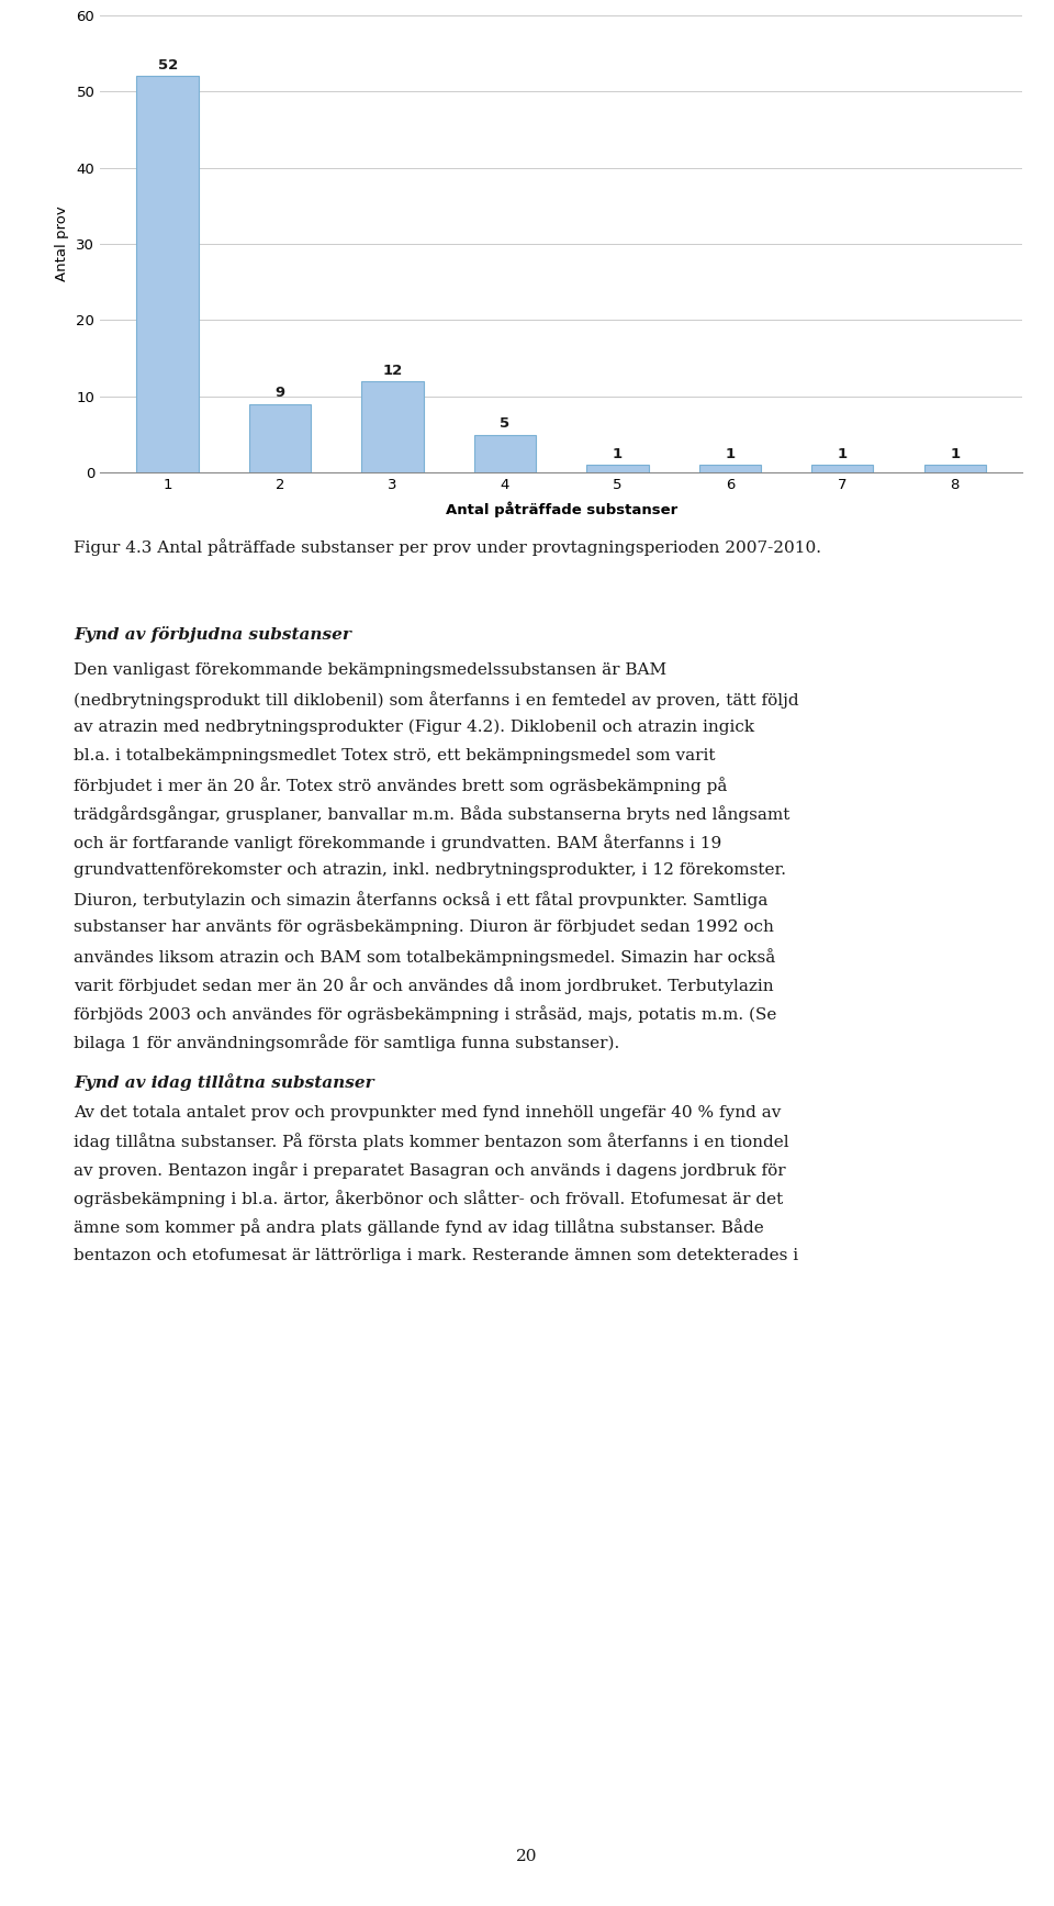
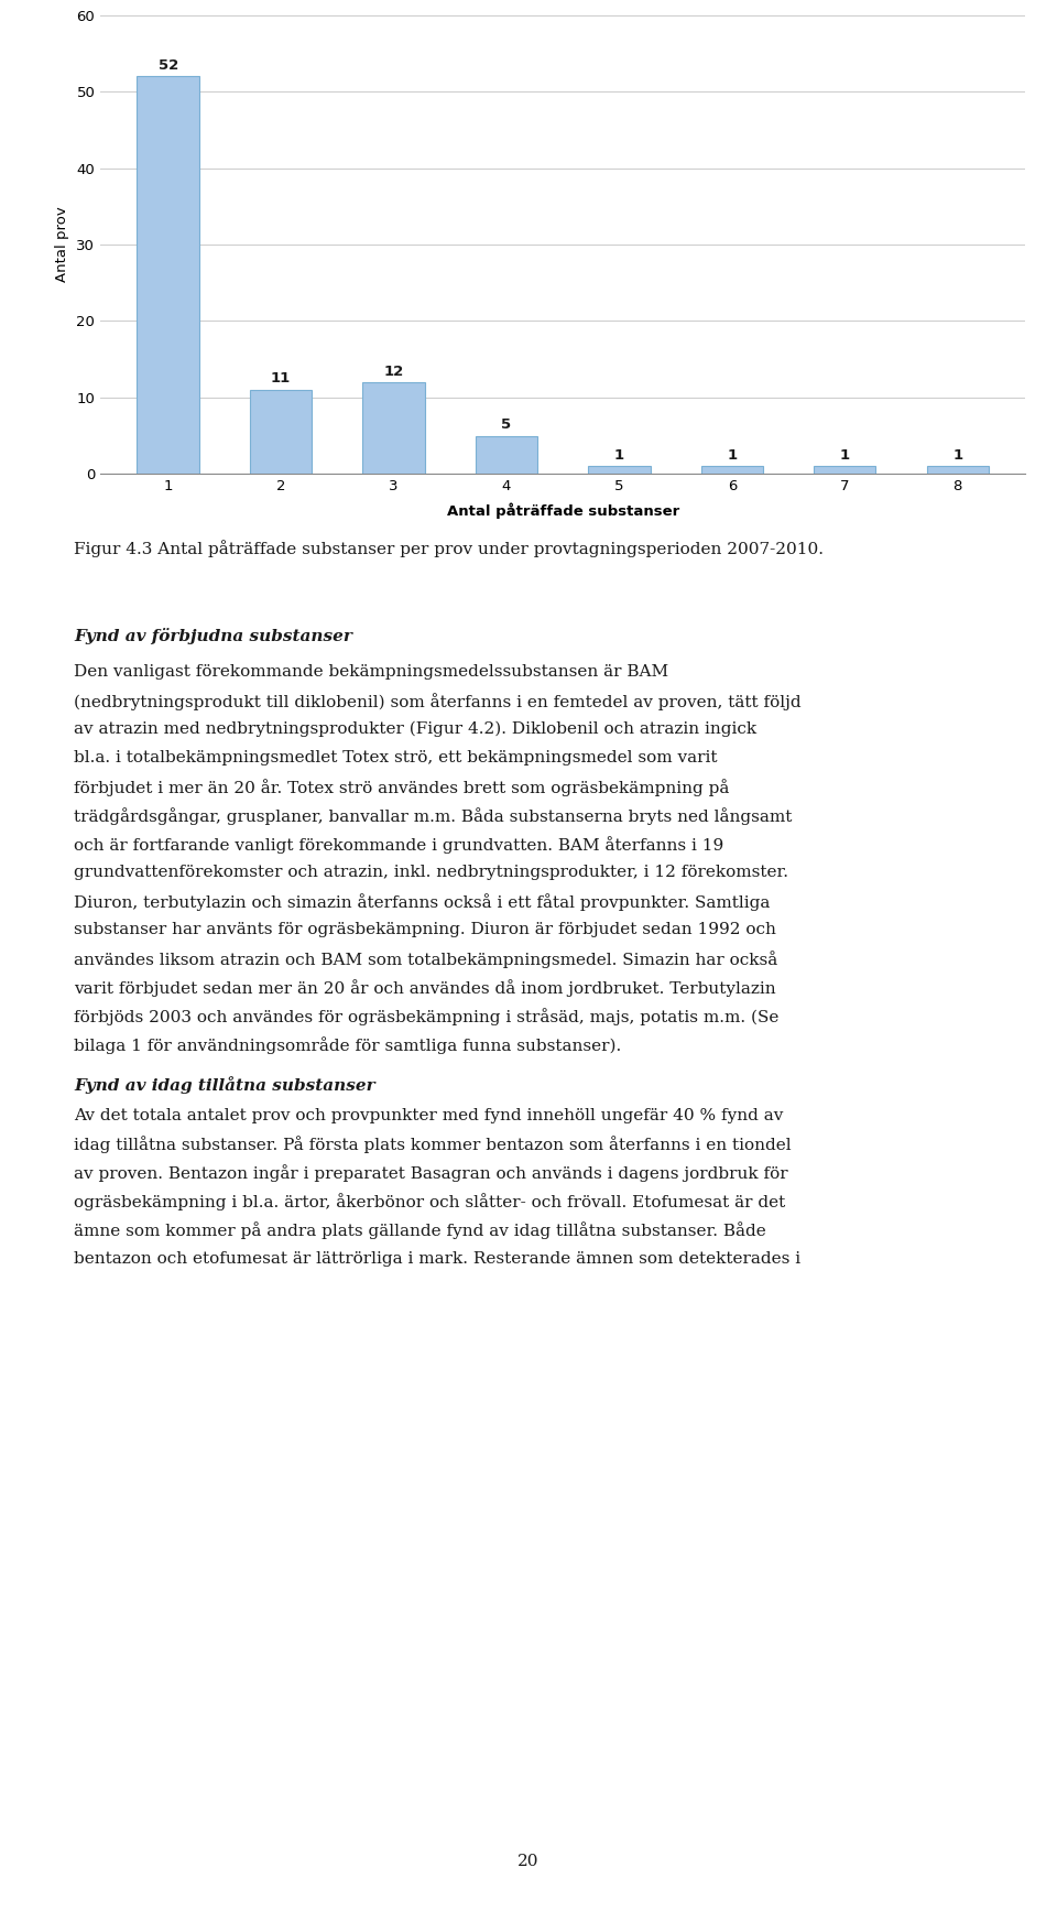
2: 9 -> 11
